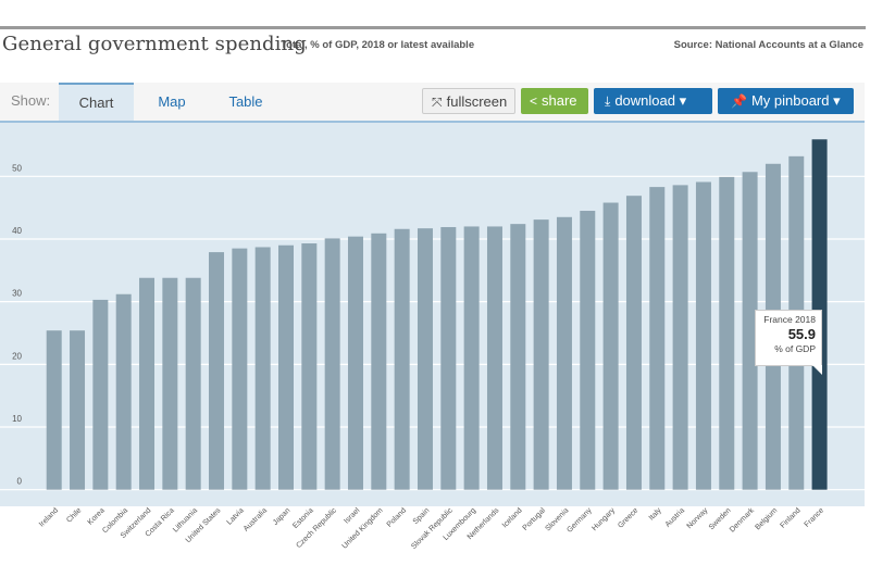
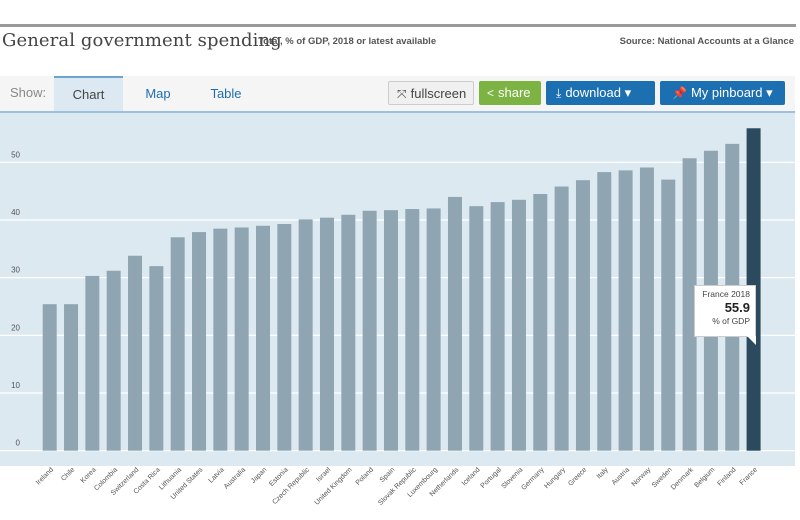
Costa Rica: 34 -> 32
Lithuania: 34 -> 37
Netherlands: 42 -> 44
Sweden: 50 -> 47
